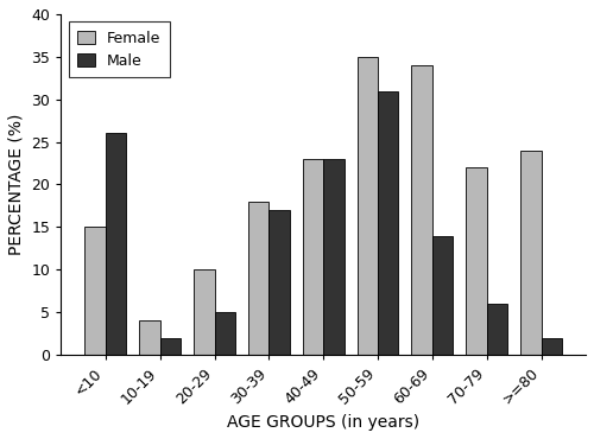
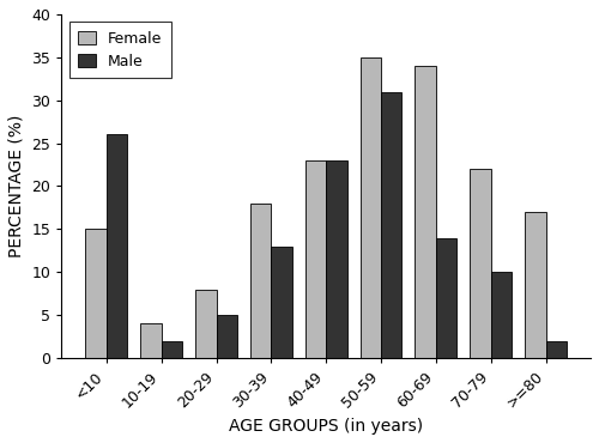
Female/20-29: 10 -> 8
Male/30-39: 17 -> 13
Male/70-79: 6 -> 10
Female/>=80: 24 -> 17
